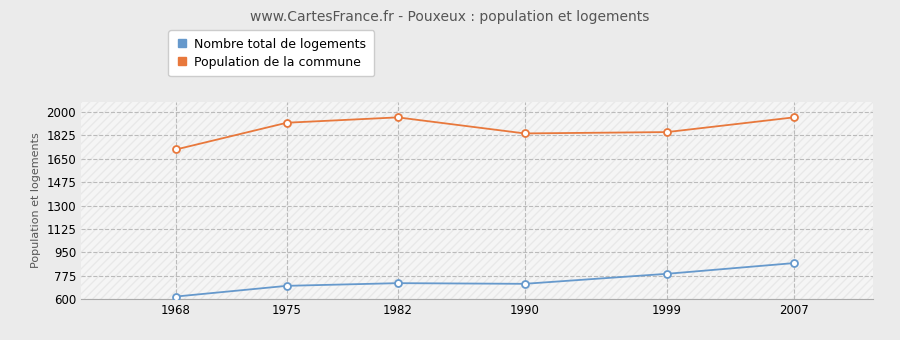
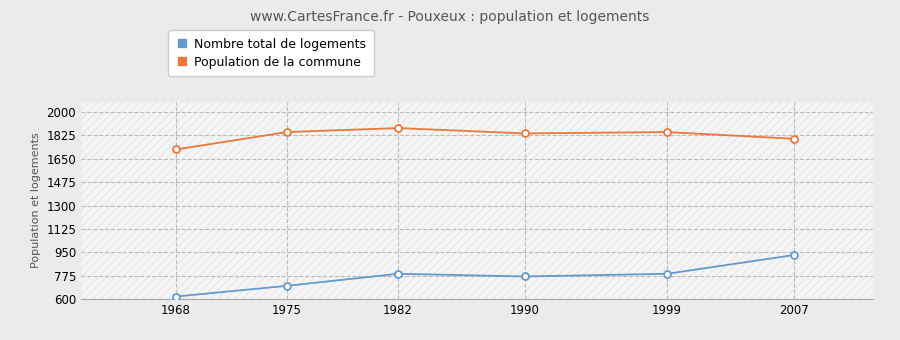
Population de la commune/1975: 1920 -> 1850
Nombre total de logements/1982: 720 -> 790
Population de la commune/1982: 1960 -> 1880
Nombre total de logements/1990: 720 -> 770
Nombre total de logements/2007: 870 -> 930
Population de la commune/2007: 1960 -> 1800
